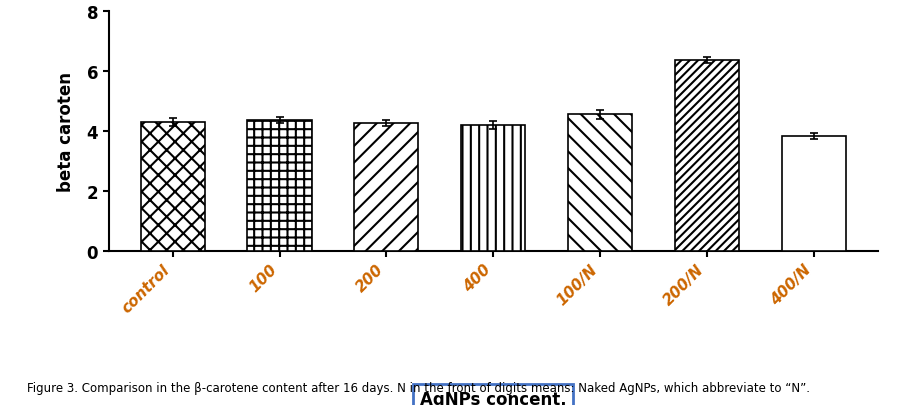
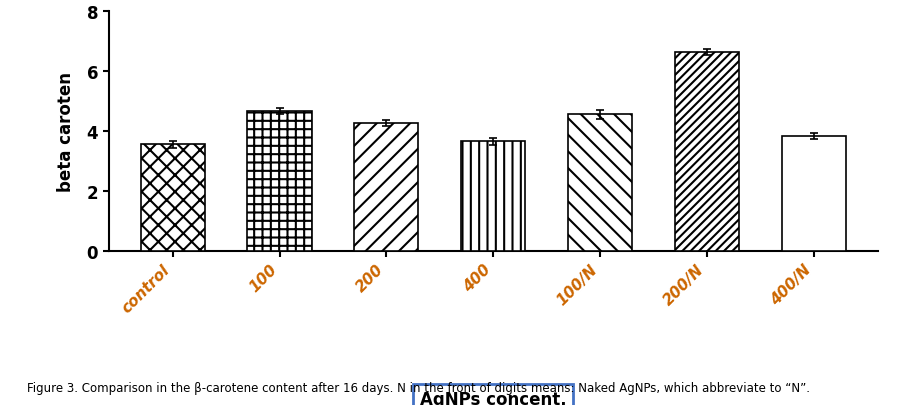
control: 4.30 -> 3.55
100: 4.35 -> 4.65
400: 4.20 -> 3.65
200/N: 6.38 -> 6.65
